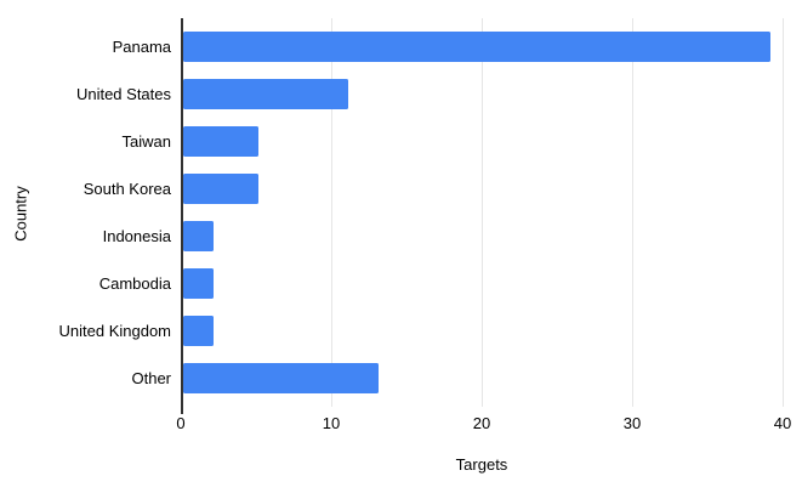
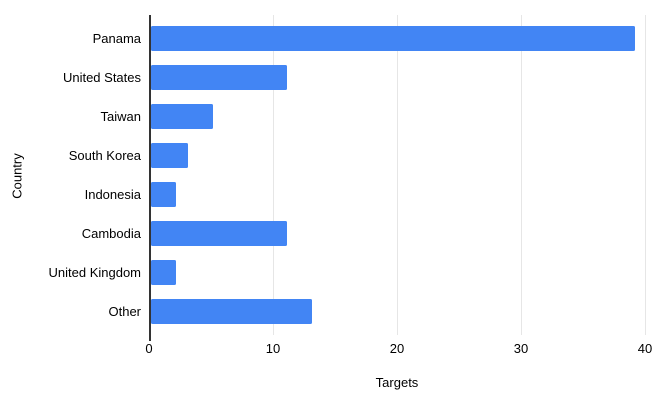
South Korea: 5 -> 3
Cambodia: 2 -> 11
